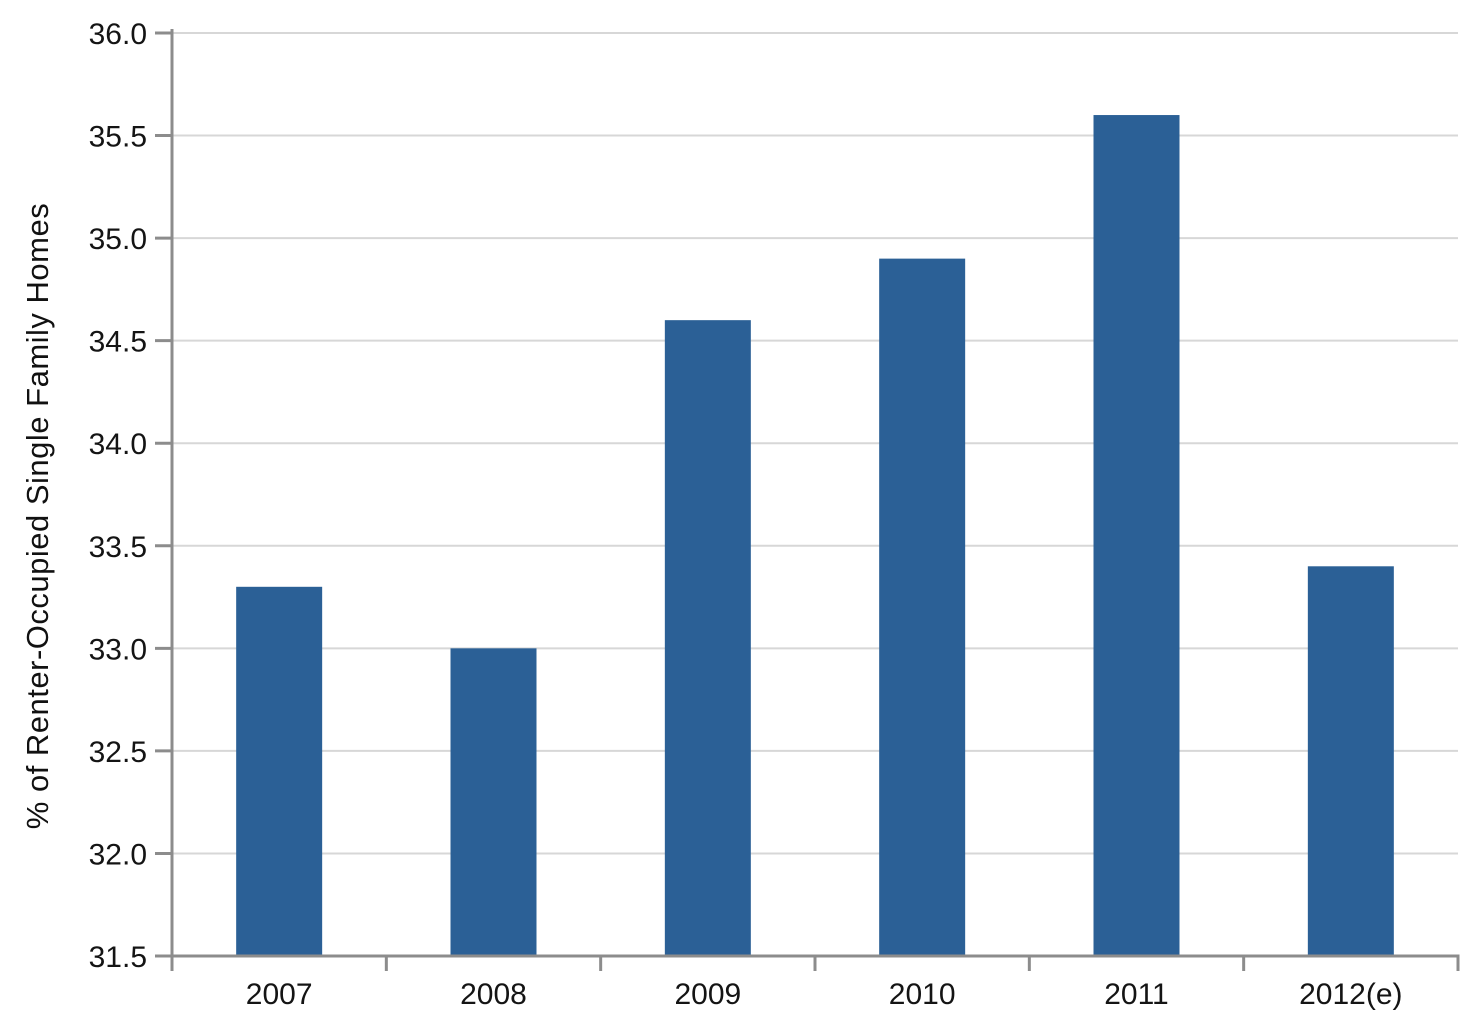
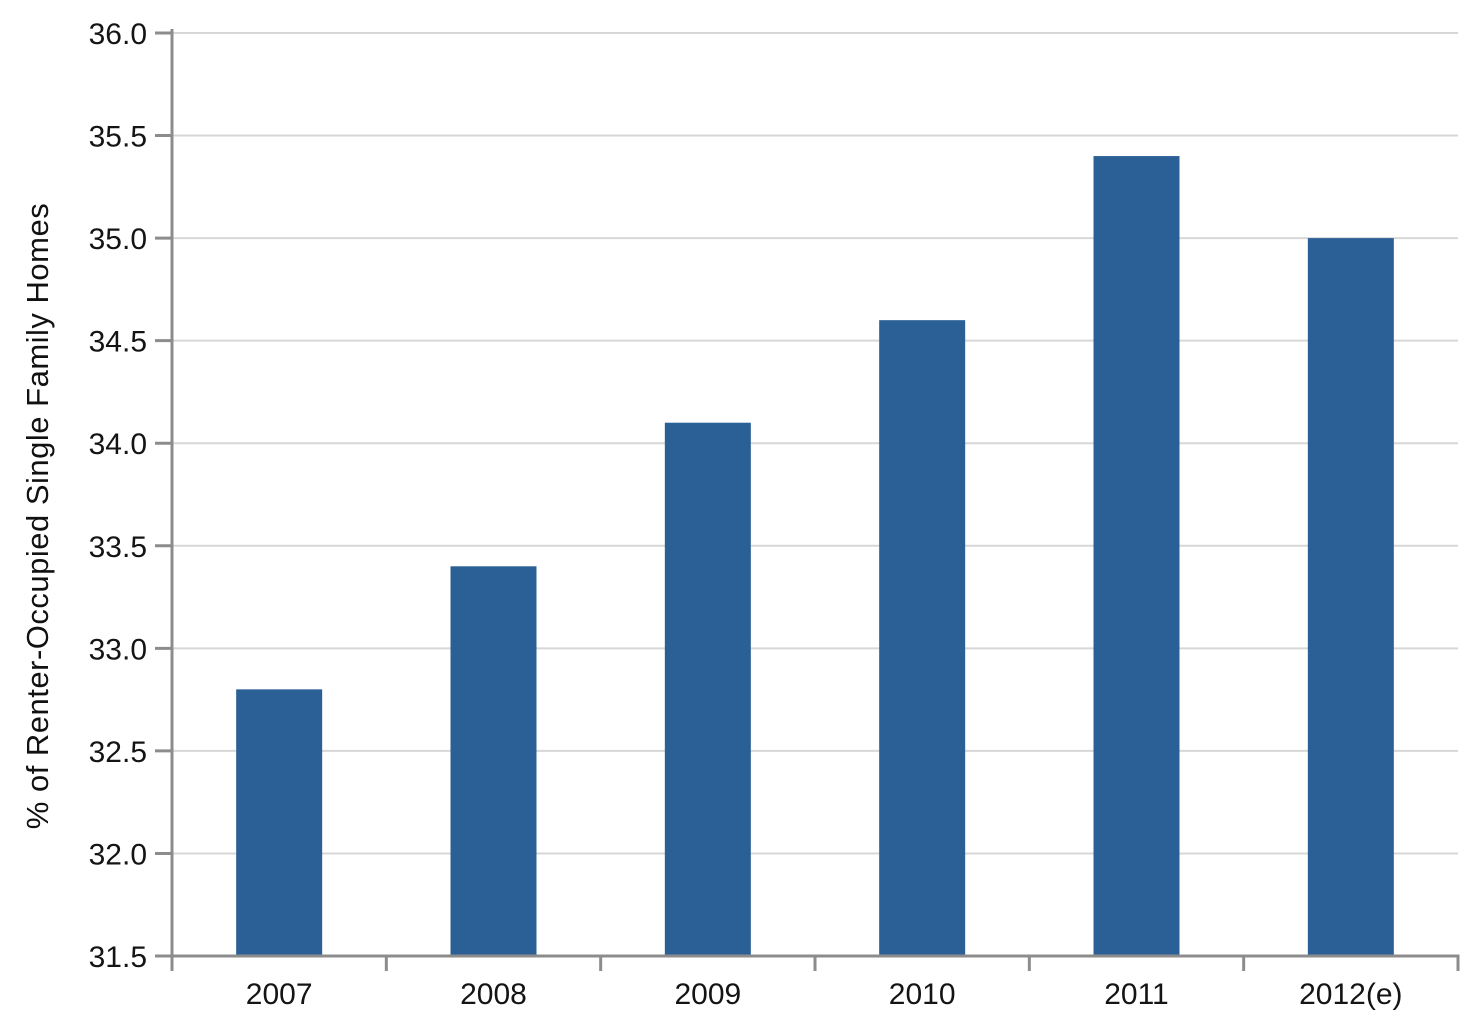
2007: 33.3 -> 32.8
2008: 33.0 -> 33.4
2009: 34.6 -> 34.1
2010: 34.9 -> 34.6
2011: 35.6 -> 35.4
2012(e): 33.4 -> 35.0
